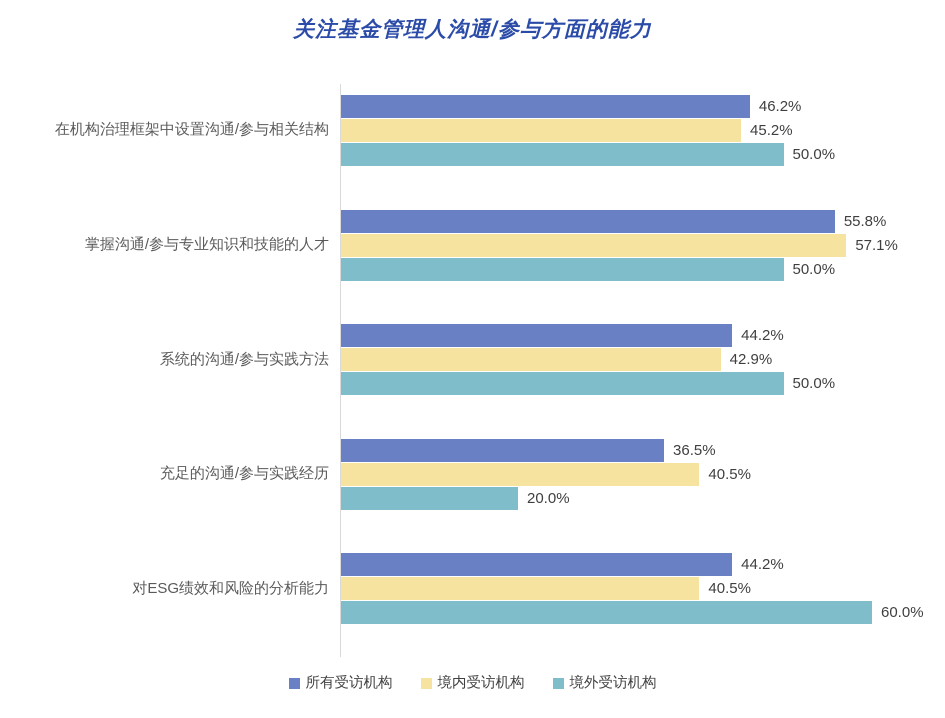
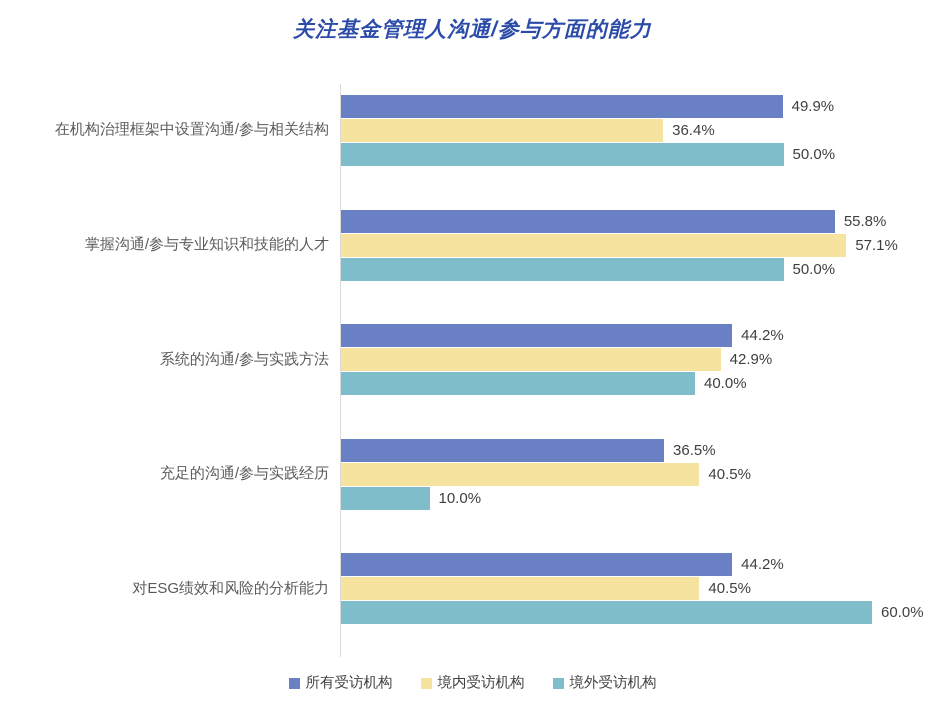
所有受访机构/在机构治理框架中设置沟通/参与相关结构: 46.2% -> 49.9%
境内受访机构/在机构治理框架中设置沟通/参与相关结构: 45.2% -> 36.4%
境外受访机构/系统的沟通/参与实践方法: 50.0% -> 40.0%
境外受访机构/充足的沟通/参与实践经历: 20.0% -> 10.0%
